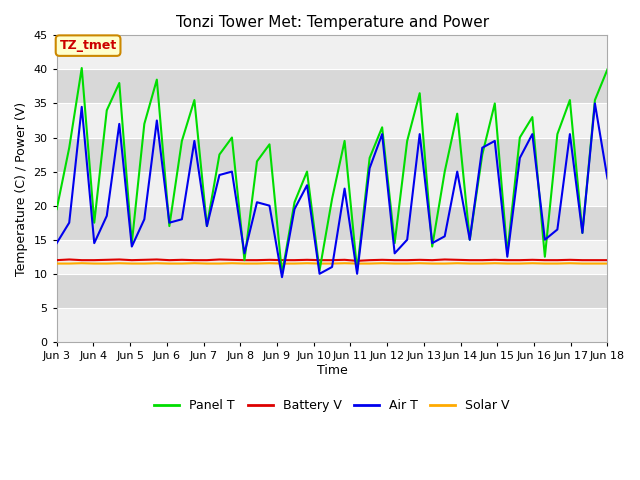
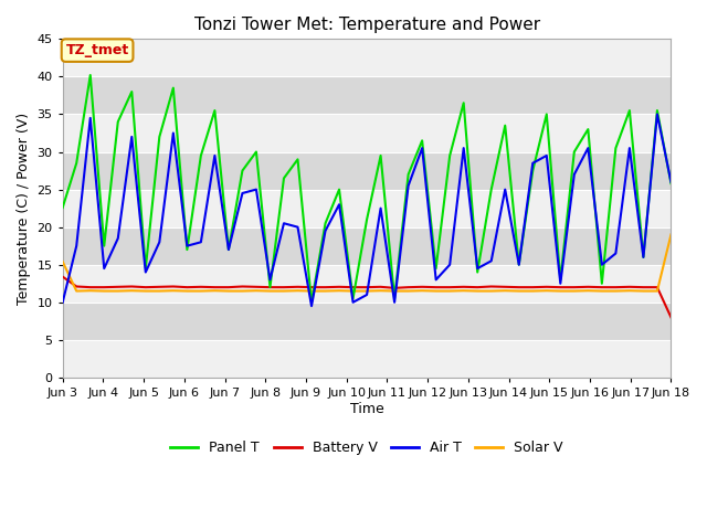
Panel T/Jun 3: 19.5 -> 22.6
Air T/Jun 3: 14.5 -> 10.0
Battery V/Jun 3: 12.0 -> 13.4
Solar V/Jun 3: 11.5 -> 15.4
Panel T/Jun 18: 40.0 -> 25.8
Air T/Jun 18: 24.0 -> 26.0
Battery V/Jun 18: 12.0 -> 8.0
Solar V/Jun 18: 11.5 -> 19.0
